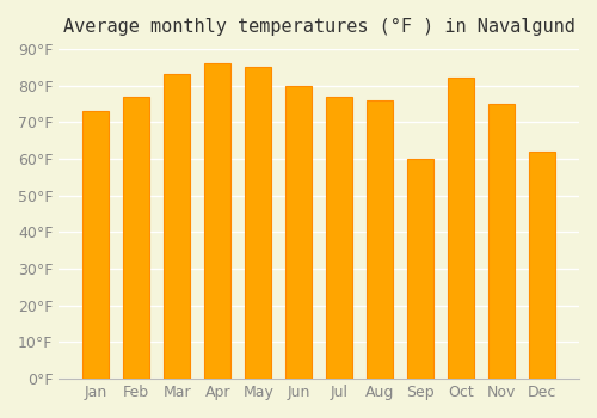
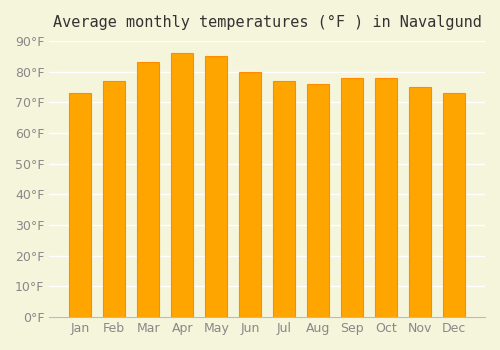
Sep: 60°F -> 78°F
Oct: 82°F -> 78°F
Dec: 62°F -> 73°F
